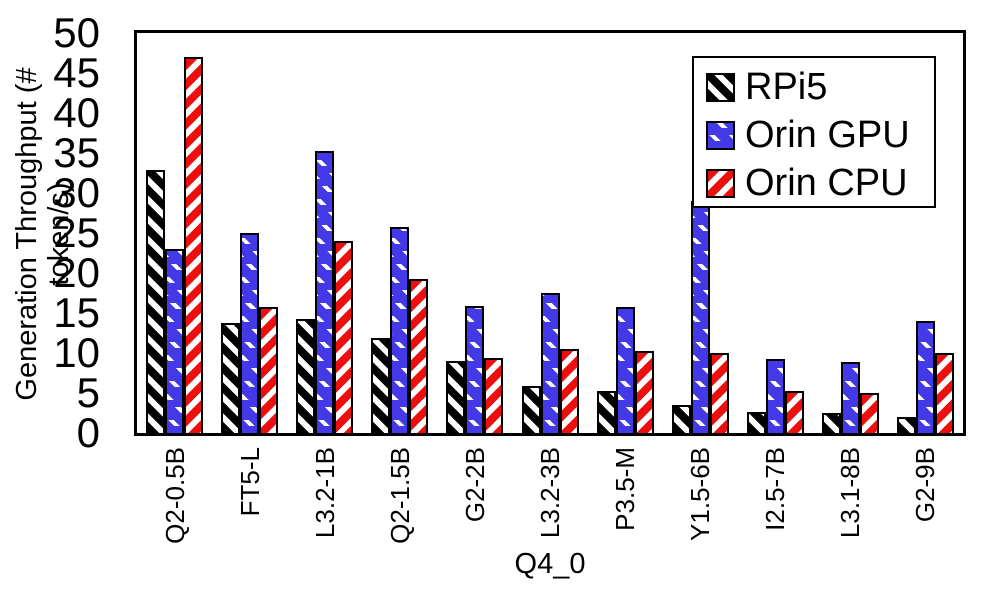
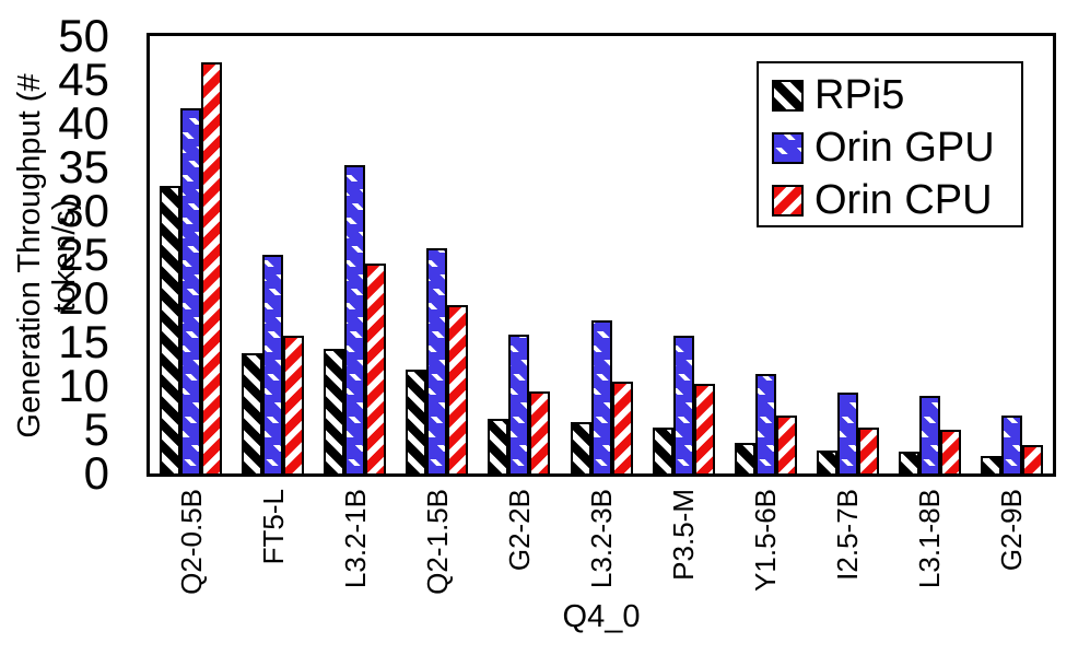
Orin GPU/Q2-0.5B: 23 -> 42
RPi5/G2-2B: 9 -> 6
Orin GPU/Y1.5-6B: 29 -> 11
Orin CPU/Y1.5-6B: 10 -> 7
Orin GPU/G2-9B: 14 -> 7
Orin CPU/G2-9B: 10 -> 3
